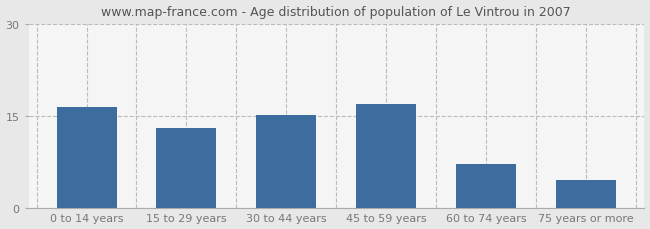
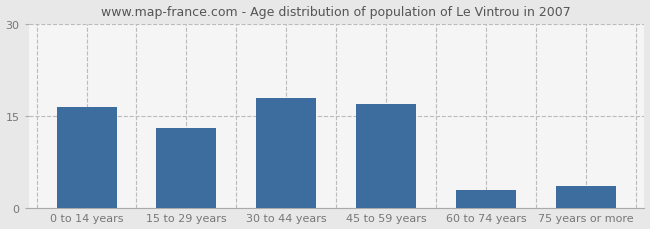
30 to 44 years: 15.2 -> 18.0
60 to 74 years: 7.2 -> 3.0
75 years or more: 4.6 -> 3.5
